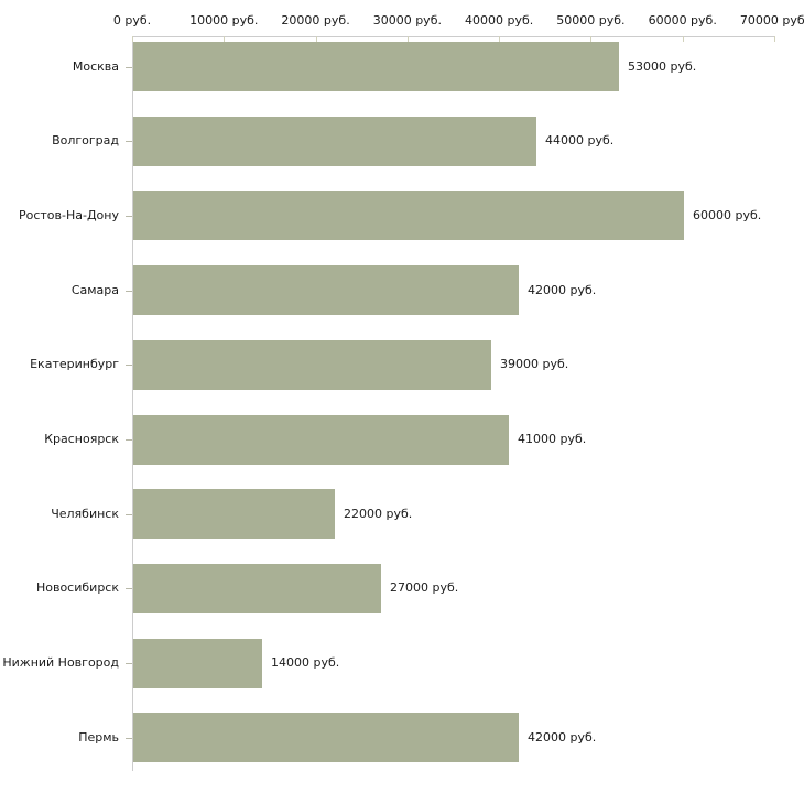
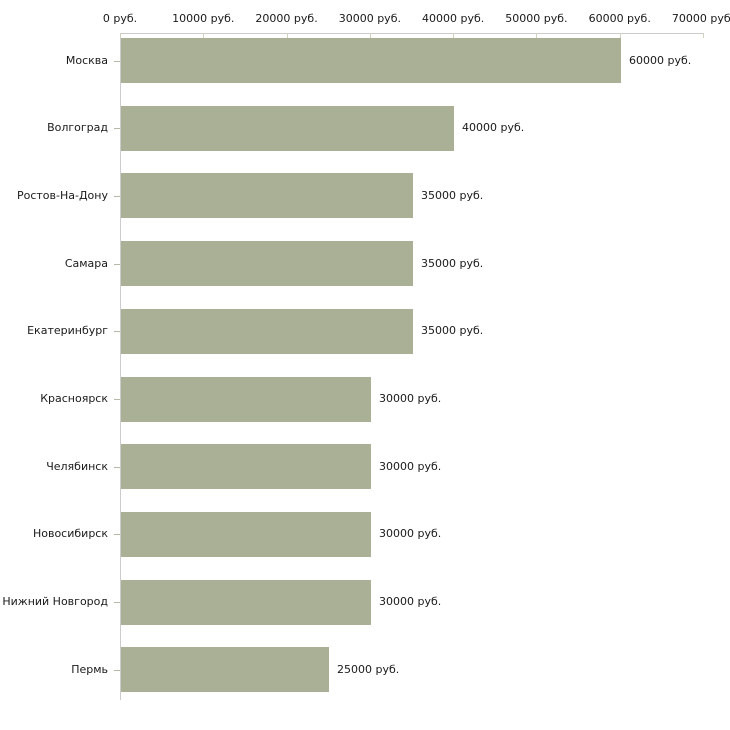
Москва: 53000 -> 60000
Волгоград: 44000 -> 40000
Ростов-На-Дону: 60000 -> 35000
Самара: 42000 -> 35000
Екатеринбург: 39000 -> 35000
Красноярск: 41000 -> 30000
Челябинск: 22000 -> 30000
Новосибирск: 27000 -> 30000
Нижний Новгород: 14000 -> 30000
Пермь: 42000 -> 25000
